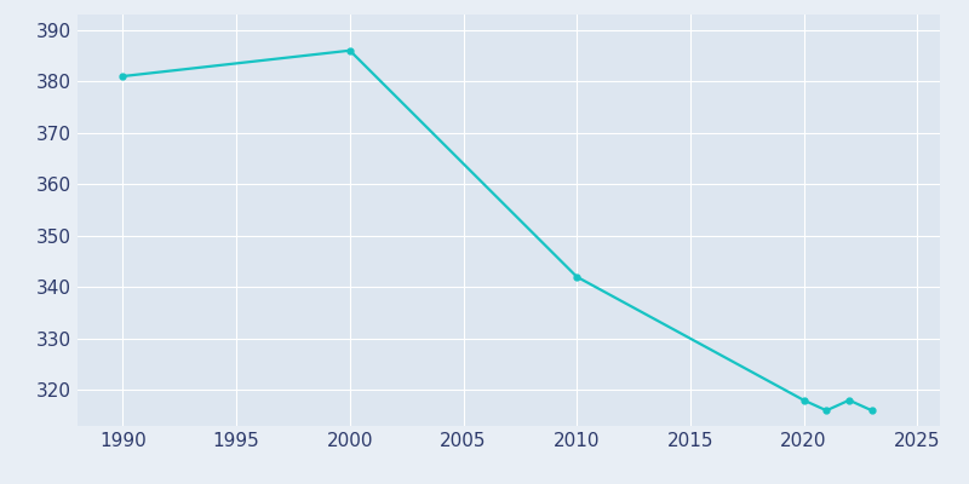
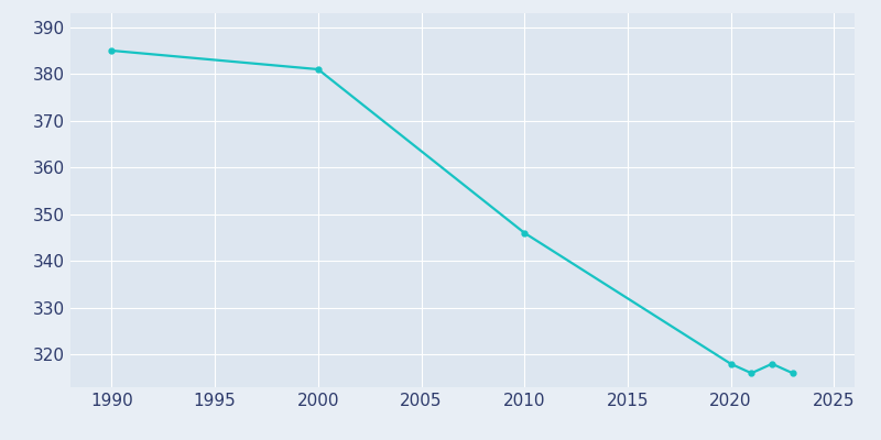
1990: 381 -> 385
2000: 386 -> 381
2010: 342 -> 346
